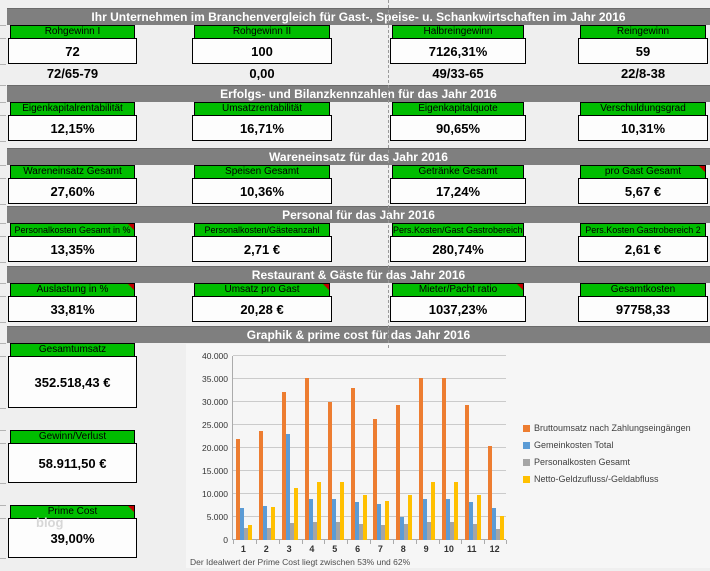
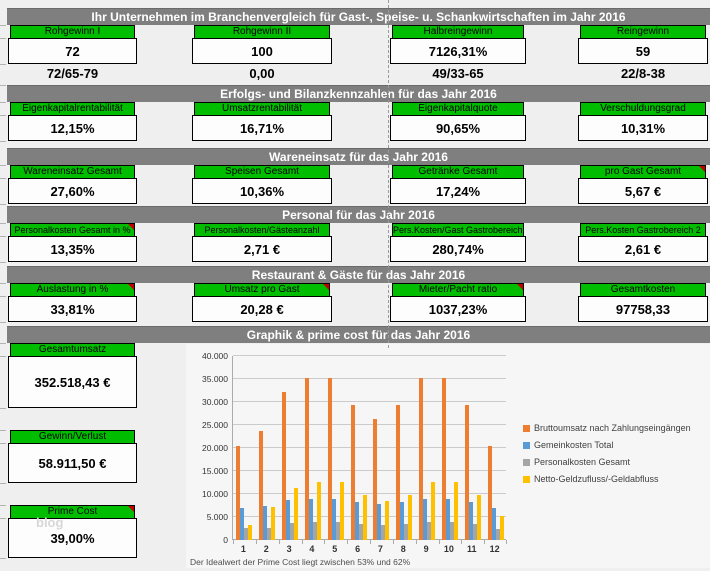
Bruttoumsatz nach Zahlungseingängen/1: 22000 -> 20000
Gemeinkosten Total/3: 23000 -> 9000
Bruttoumsatz nach Zahlungseingängen/5: 30000 -> 35000
Bruttoumsatz nach Zahlungseingängen/6: 33000 -> 29000
Gemeinkosten Total/8: 5000 -> 8000
